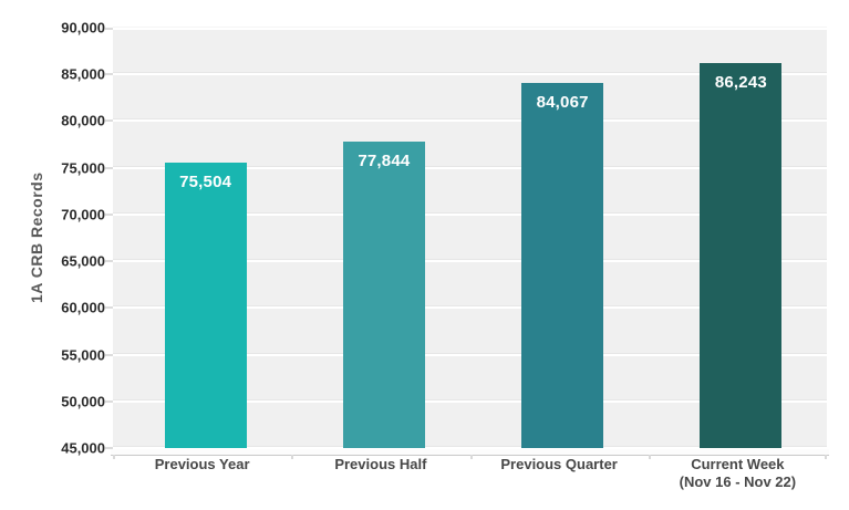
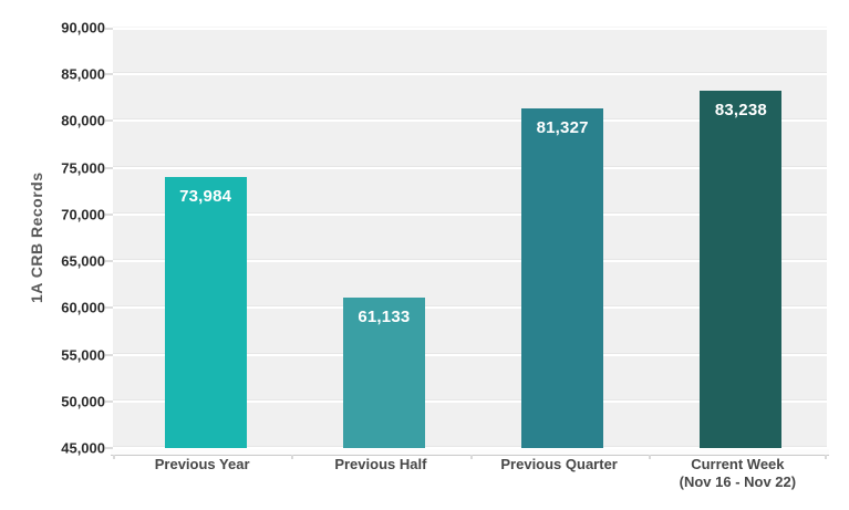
Previous Year: 75,504 -> 73,984
Previous Half: 77,844 -> 61,133
Previous Quarter: 84,067 -> 81,327
Current Week (Nov 16 - Nov 22): 86,243 -> 83,238
